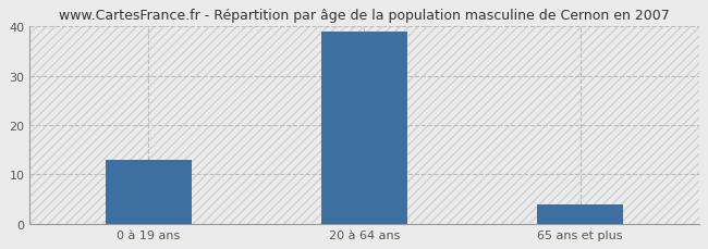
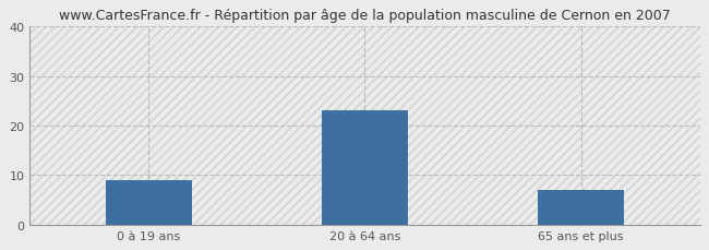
0 à 19 ans: 13 -> 9
20 à 64 ans: 39 -> 23
65 ans et plus: 4 -> 7
